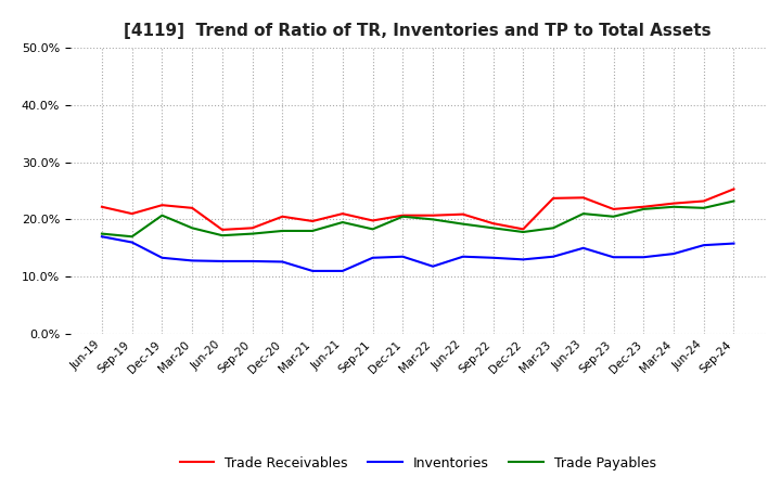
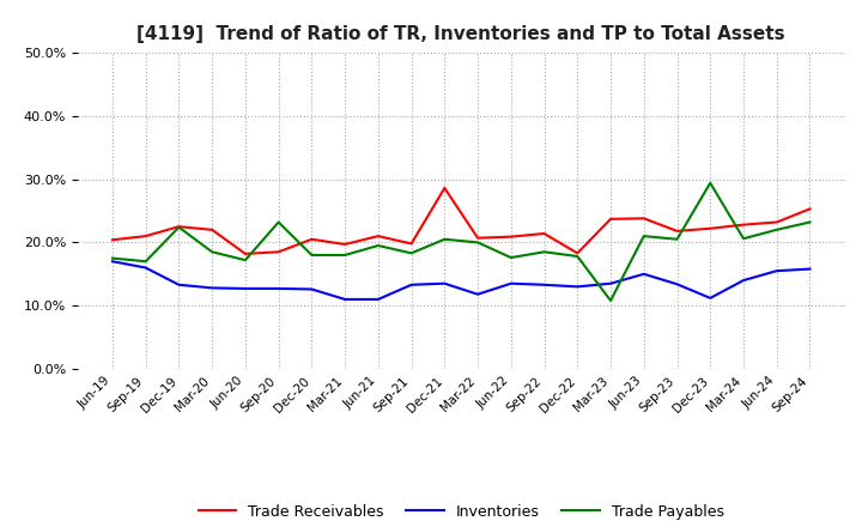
Trade Receivables/Jun-19: 22.2% -> 20.4%
Trade Payables/Dec-19: 20.7% -> 22.4%
Trade Payables/Sep-20: 17.5% -> 23.2%
Trade Receivables/Dec-21: 20.7% -> 28.6%
Trade Payables/Jun-22: 19.2% -> 17.6%
Trade Receivables/Sep-22: 19.3% -> 21.4%
Trade Payables/Mar-23: 18.5% -> 10.8%
Inventories/Dec-23: 13.4% -> 11.2%
Trade Payables/Dec-23: 21.8% -> 29.4%
Trade Payables/Mar-24: 22.2% -> 20.6%
